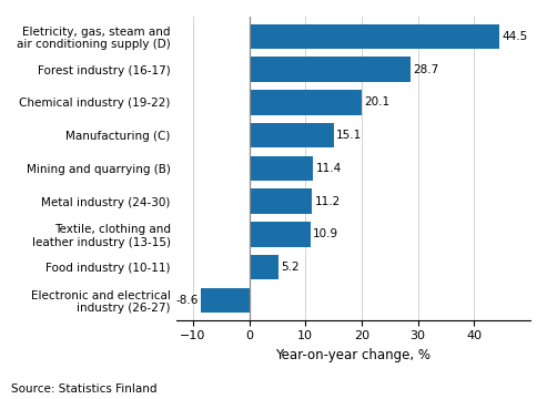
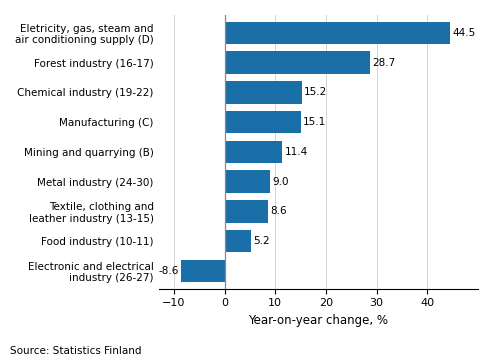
Chemical industry (19-22): 20.1 -> 15.2
Metal industry (24-30): 11.2 -> 9.0
Textile, clothing and leather industry (13-15): 10.9 -> 8.6
